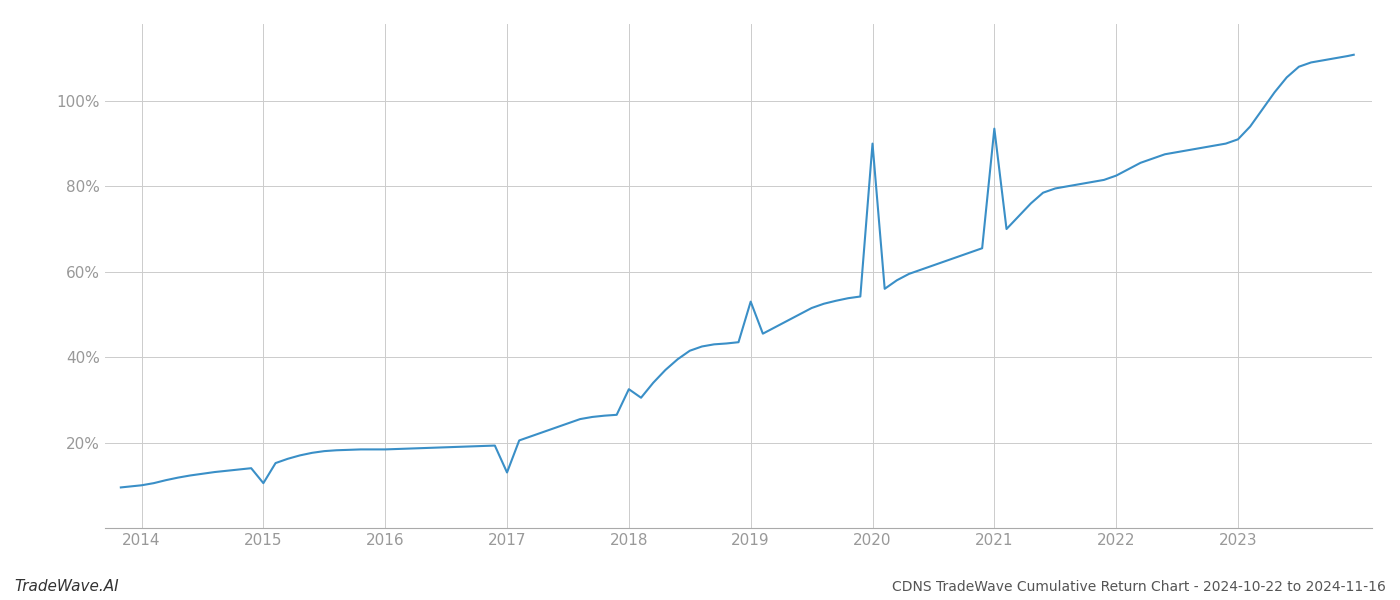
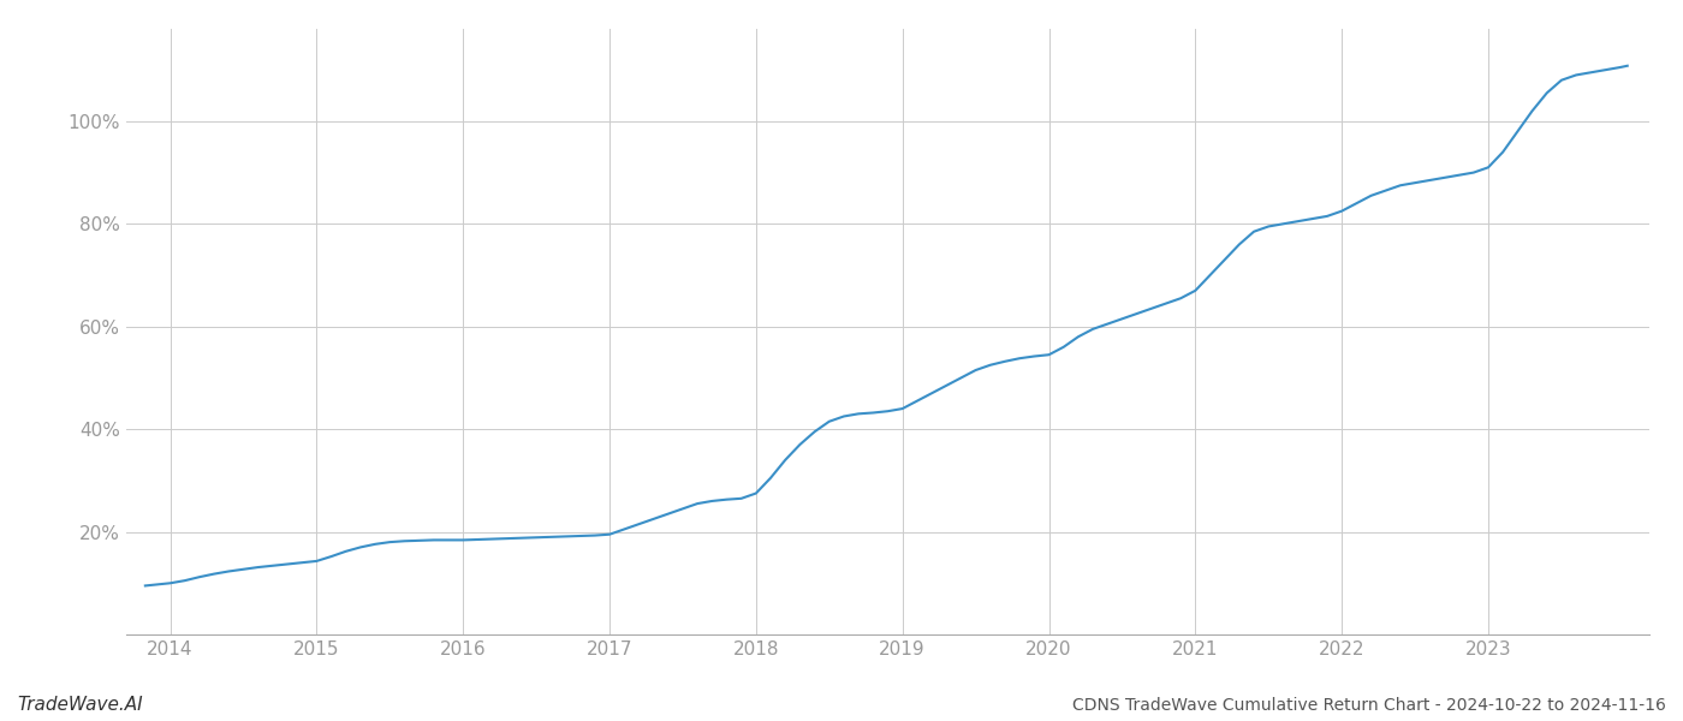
2015: 10.5% -> 14.3%
2017: 13.0% -> 19.5%
2018: 32.5% -> 27.5%
2019: 53.0% -> 44.0%
2020: 90.0% -> 54.5%
2021: 93.5% -> 67.0%
